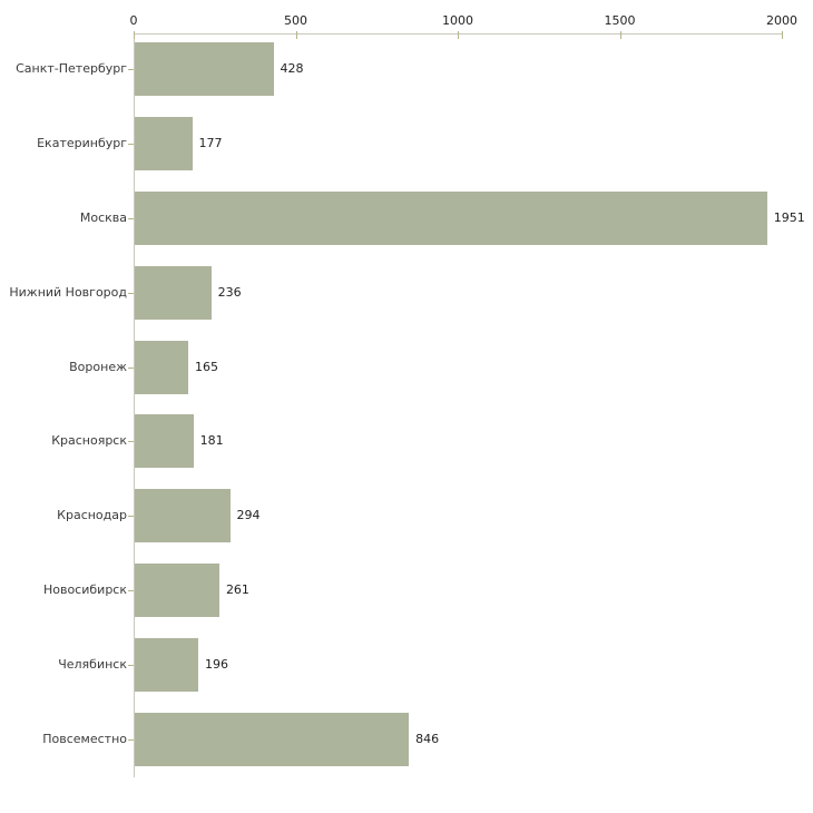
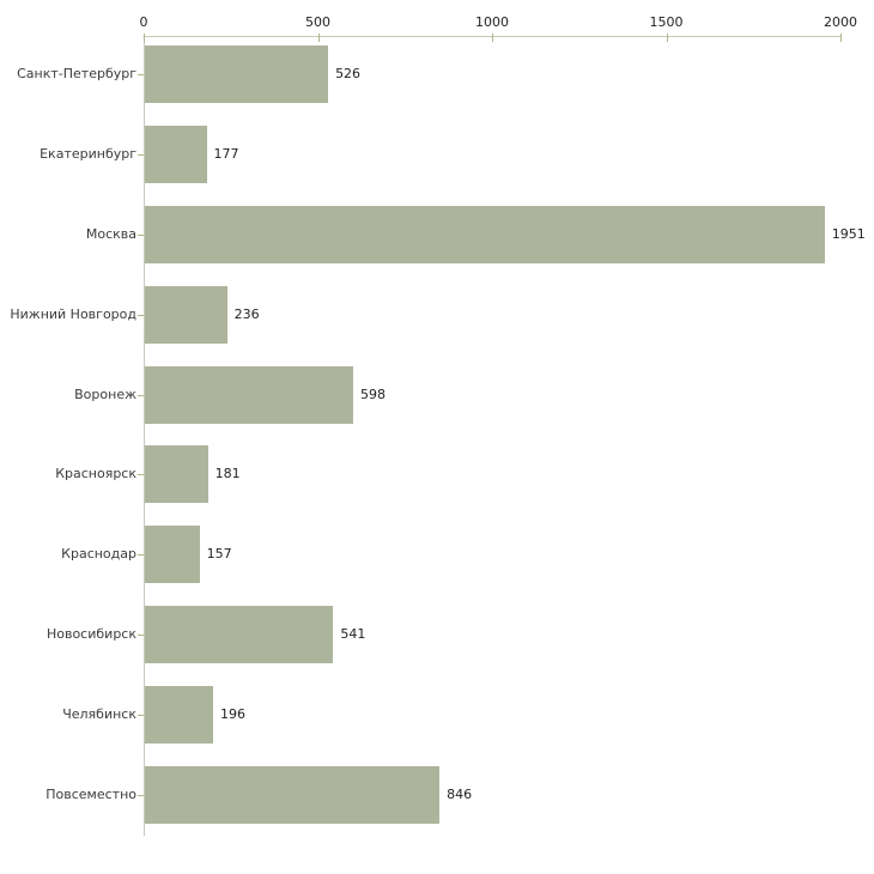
Санкт-Петербург: 428 -> 526
Воронеж: 165 -> 598
Краснодар: 294 -> 157
Новосибирск: 261 -> 541
